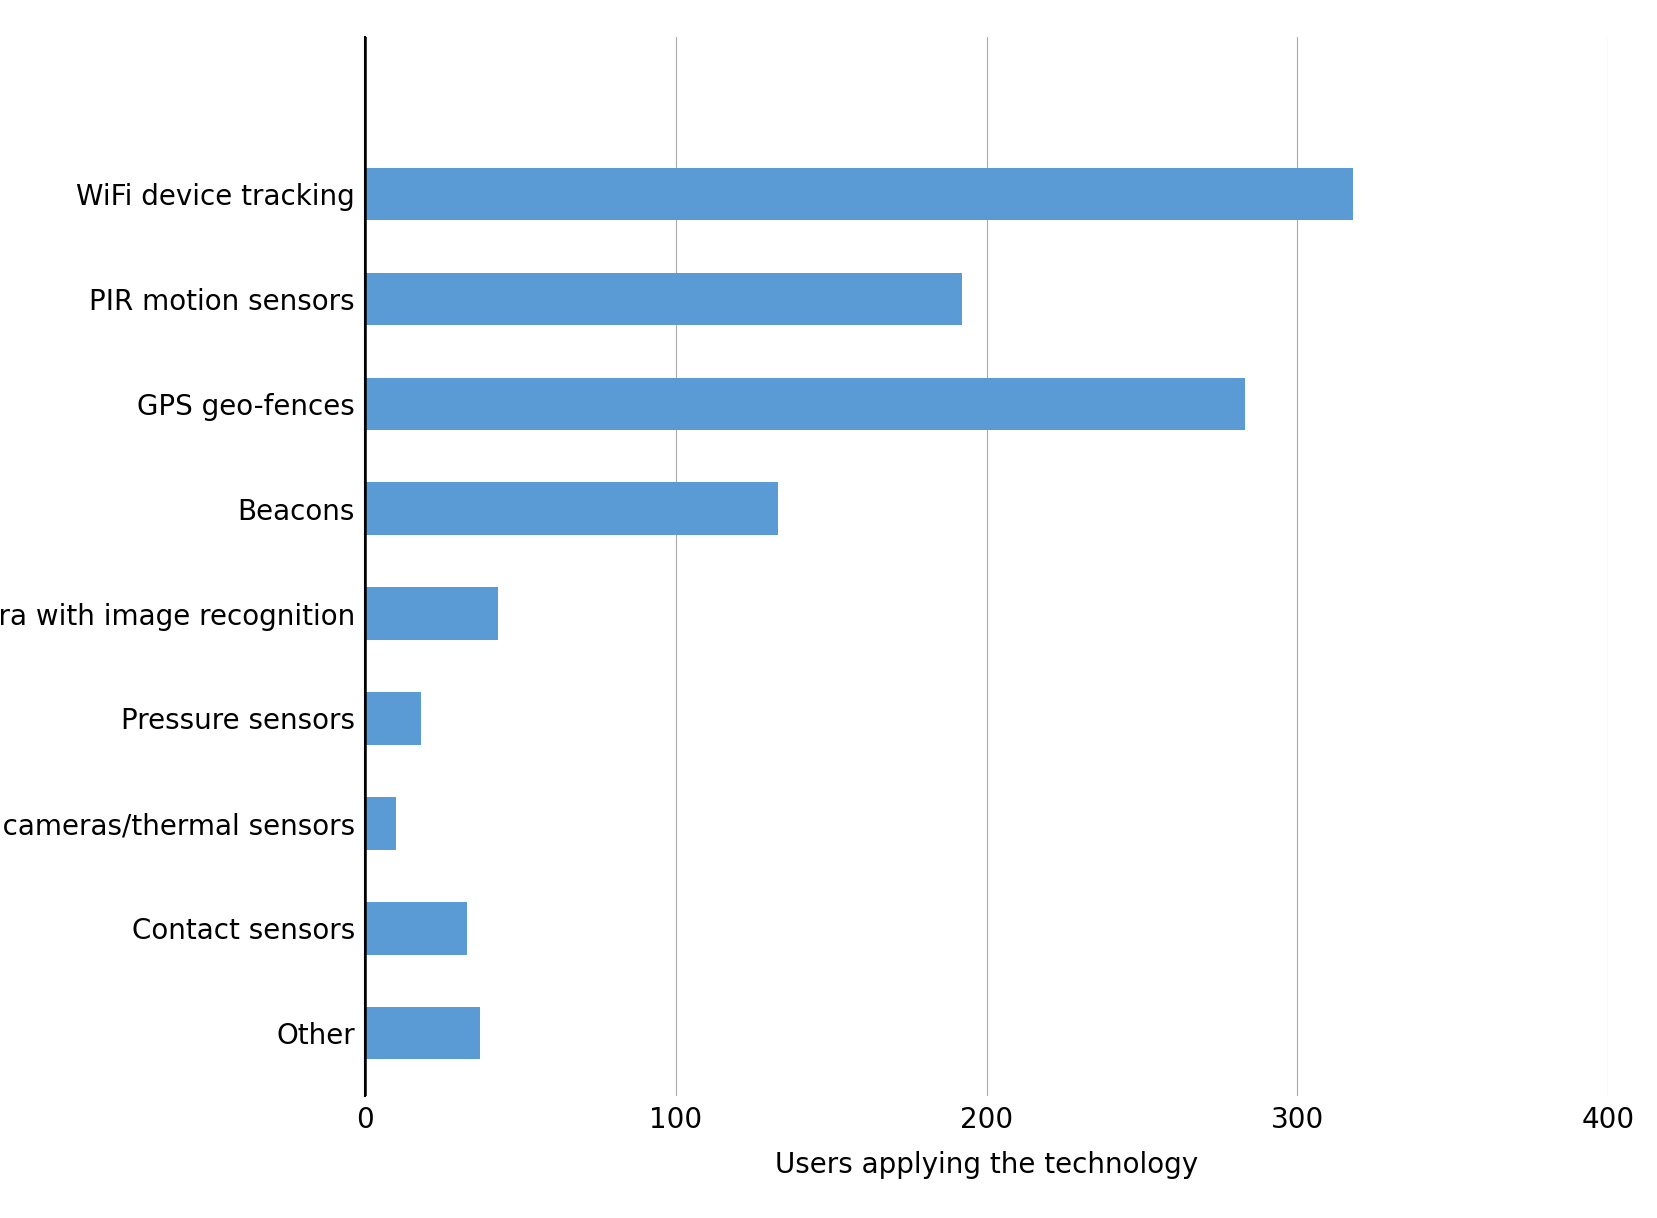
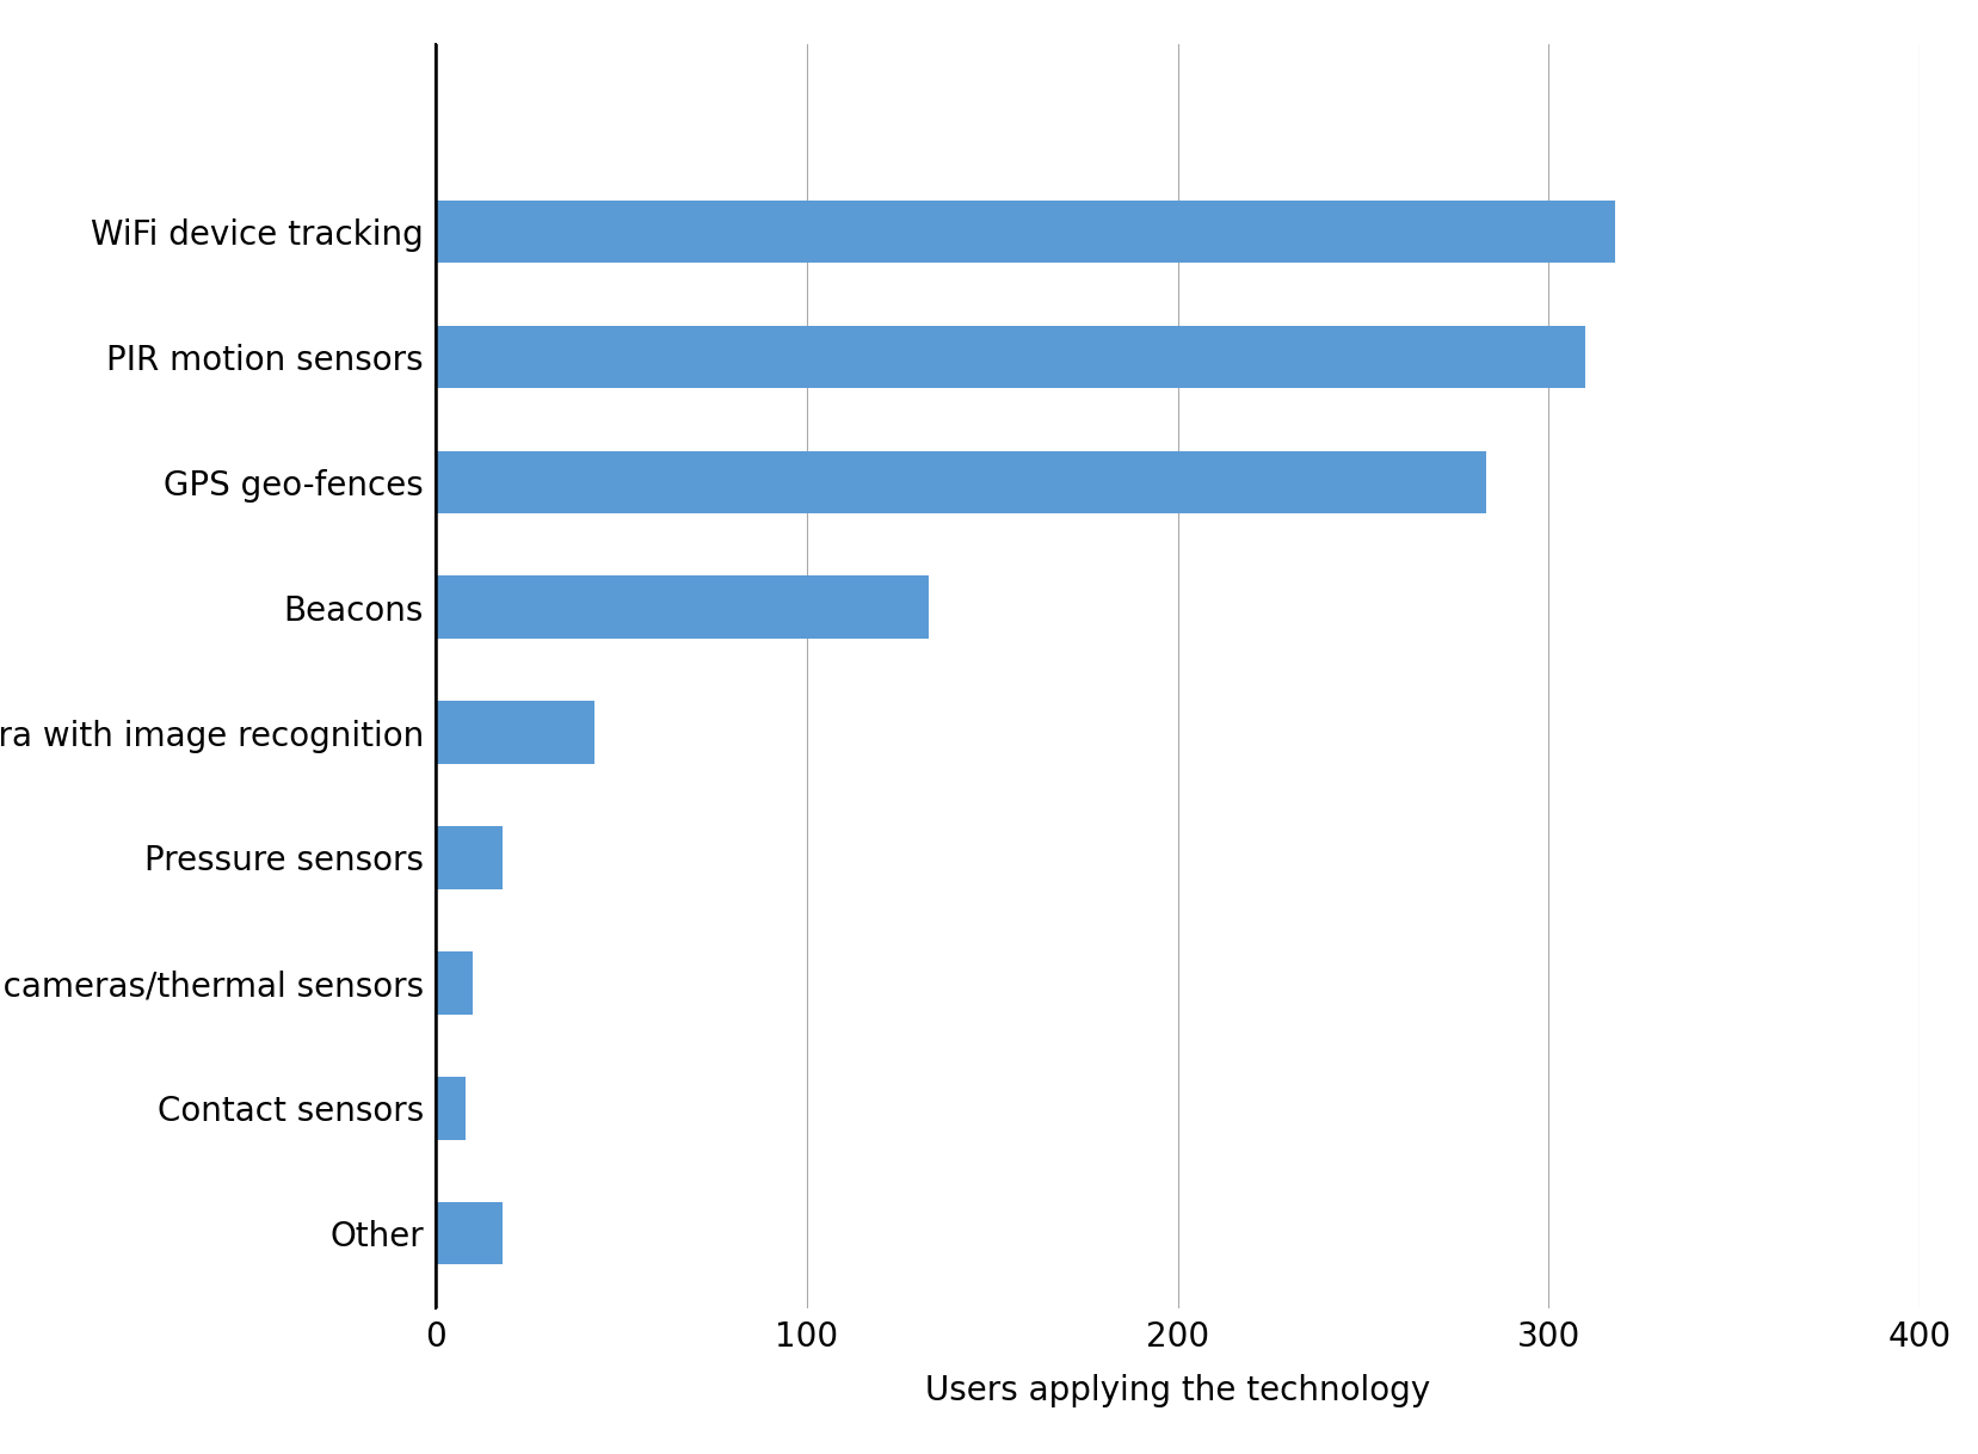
PIR motion sensors: 192 -> 310
Contact sensors: 33 -> 8
Other: 37 -> 18
